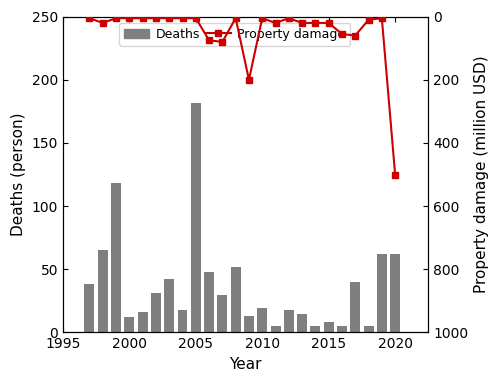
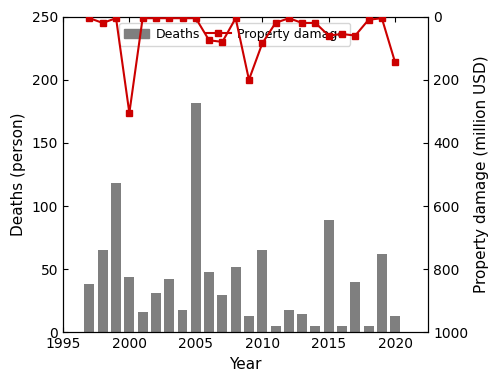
Deaths/2000: 12 -> 44
Property damage/2000: 5 -> 305
Deaths/2010: 19 -> 65
Property damage/2010: 5 -> 85
Deaths/2015: 8 -> 89
Property damage/2015: 20 -> 60
Deaths/2020: 62 -> 13
Property damage/2020: 500 -> 145
